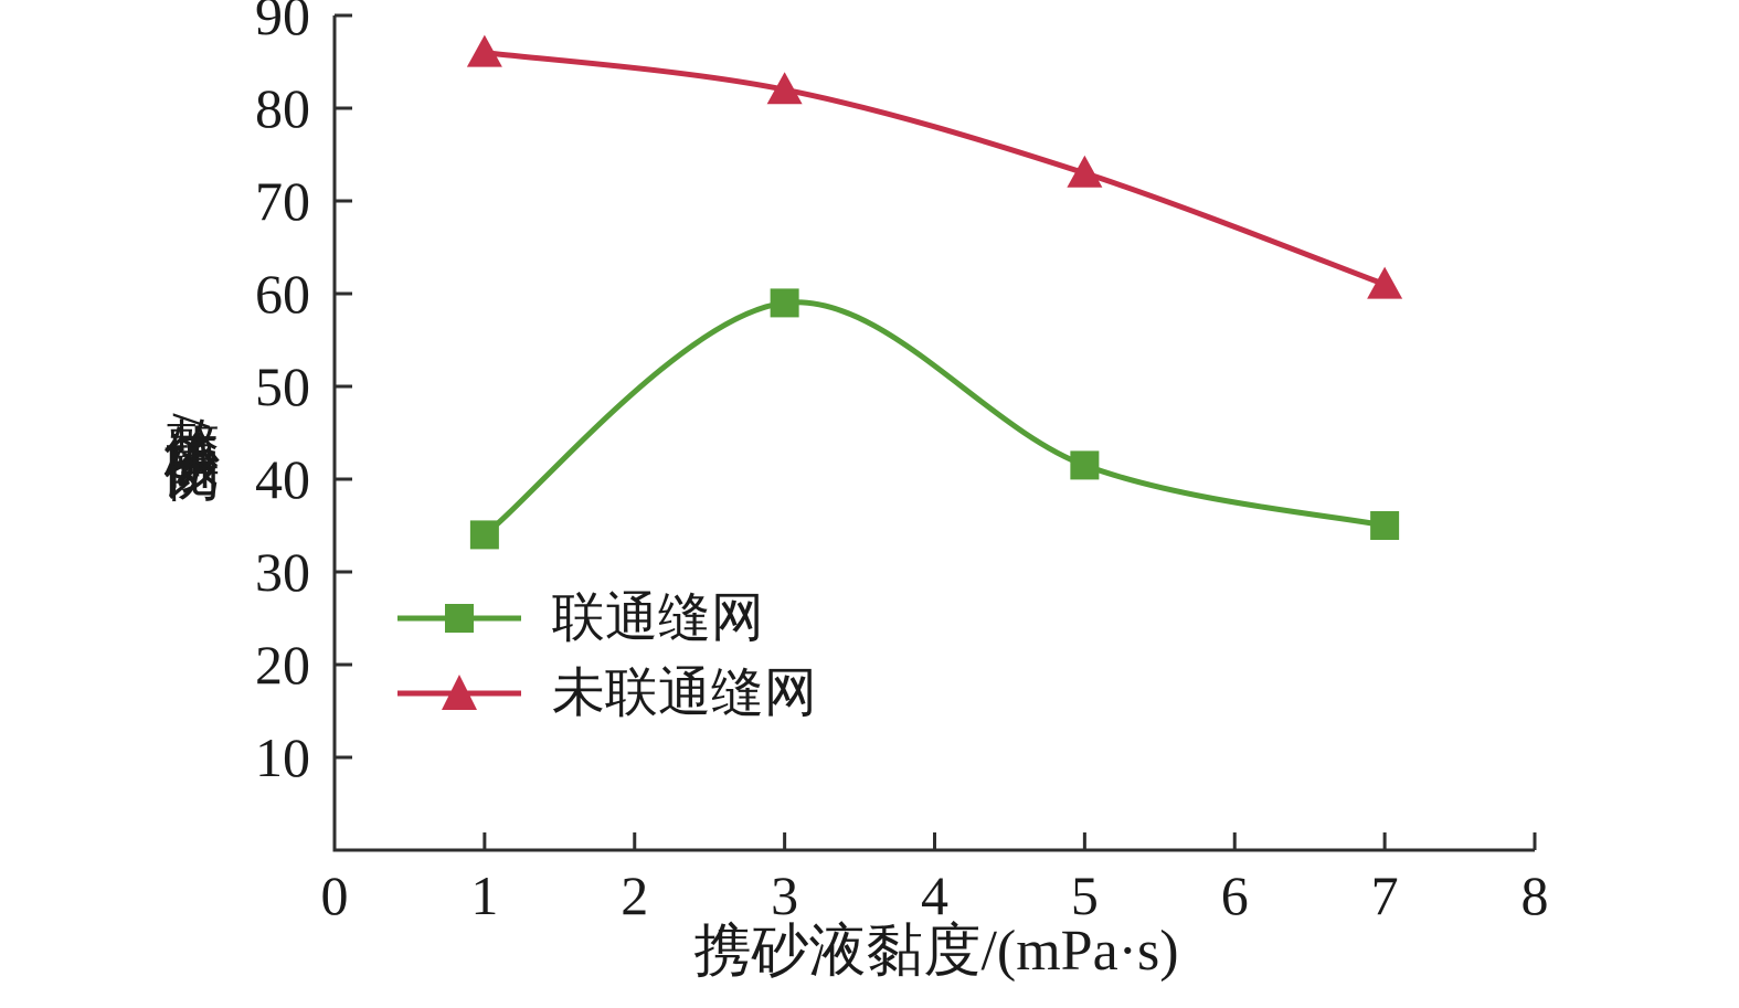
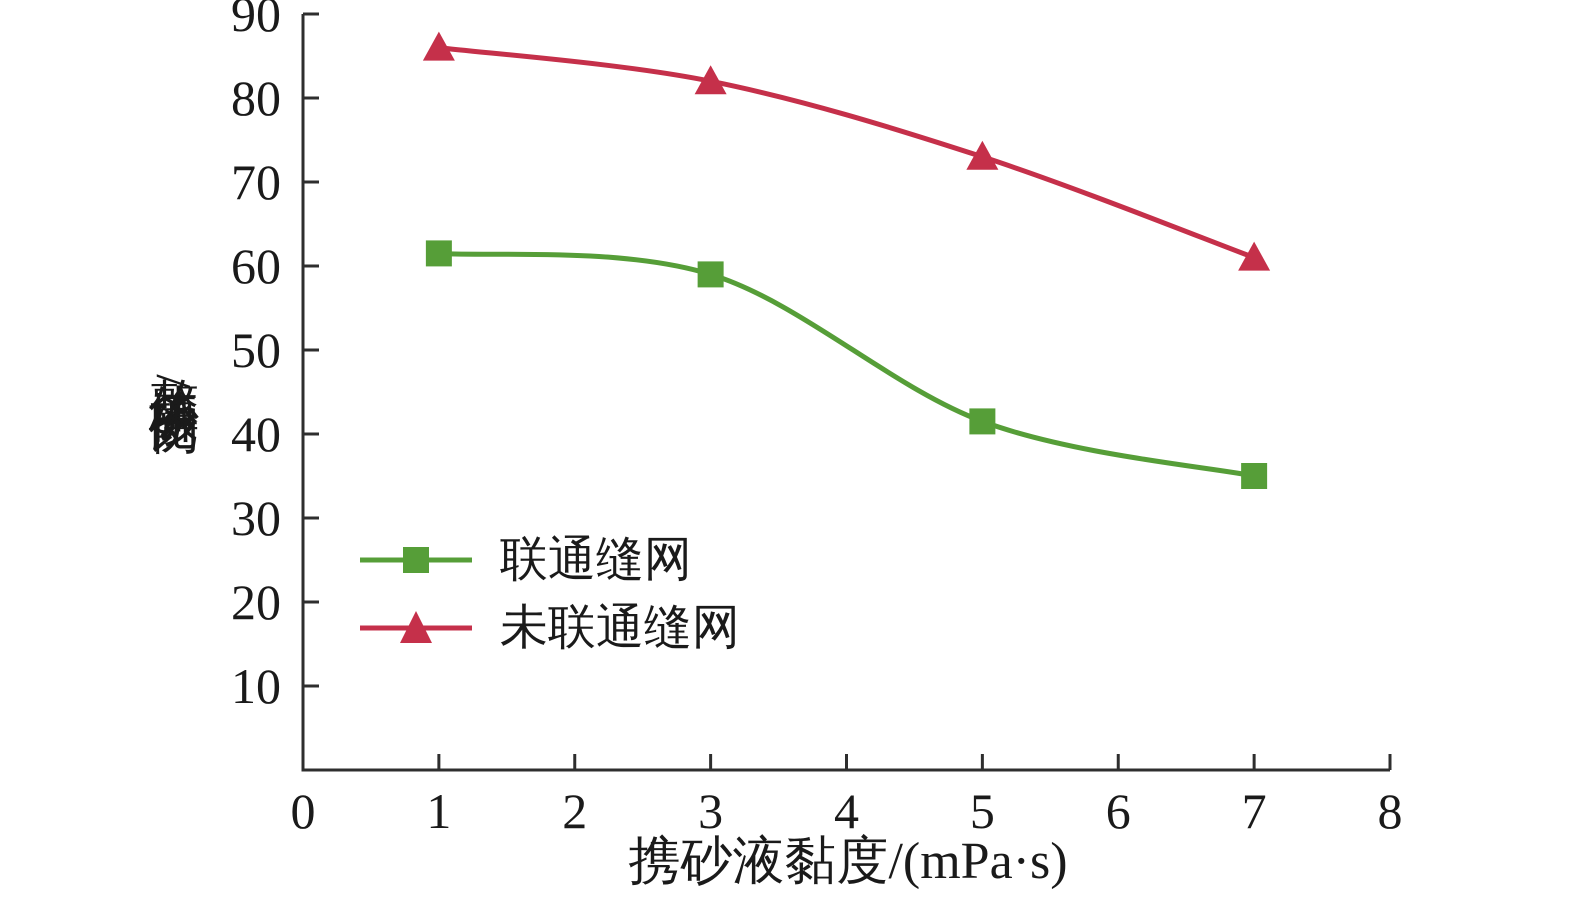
联通缝网/1: 34 -> 62
